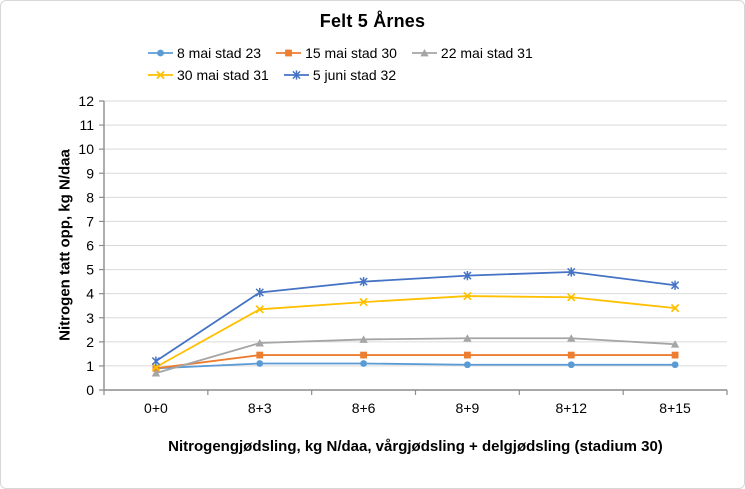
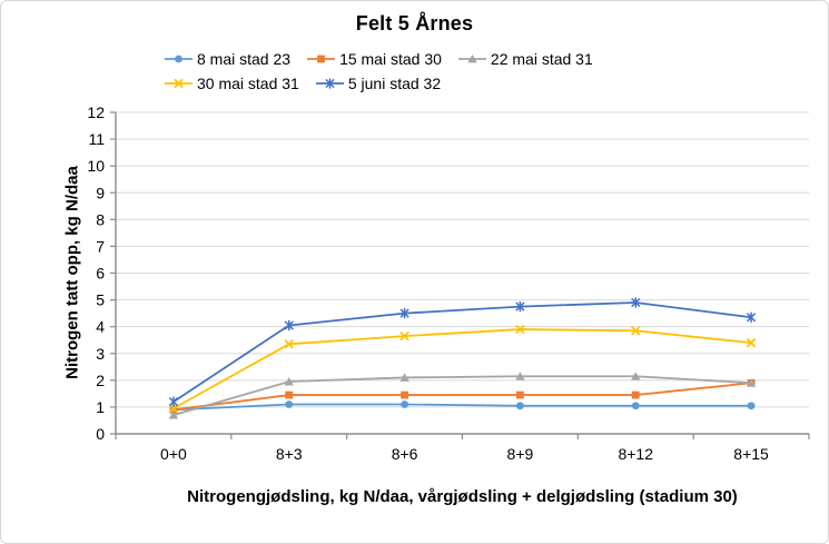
15 mai stad 30/8+15: 1.4 -> 1.9
